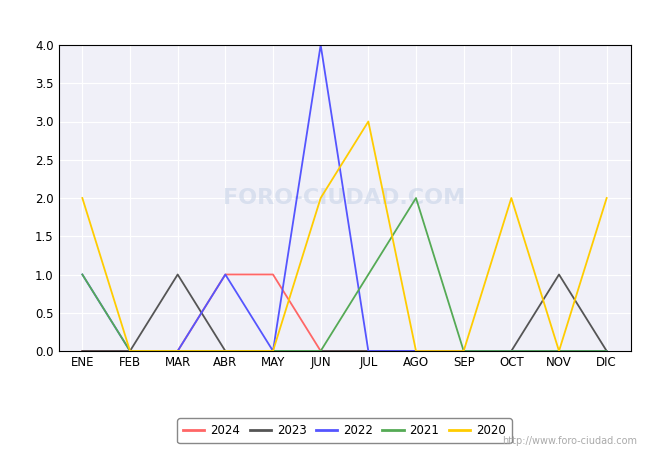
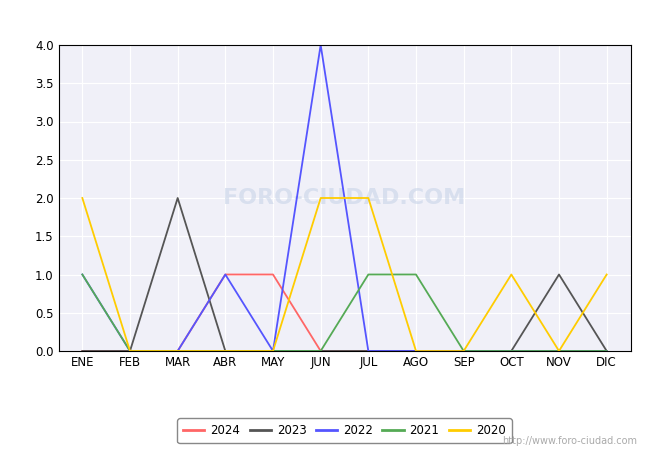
2023/MAR: 1 -> 2
2020/JUL: 3 -> 2
2021/AGO: 2 -> 1
2020/OCT: 2 -> 1
2020/DIC: 2 -> 1
